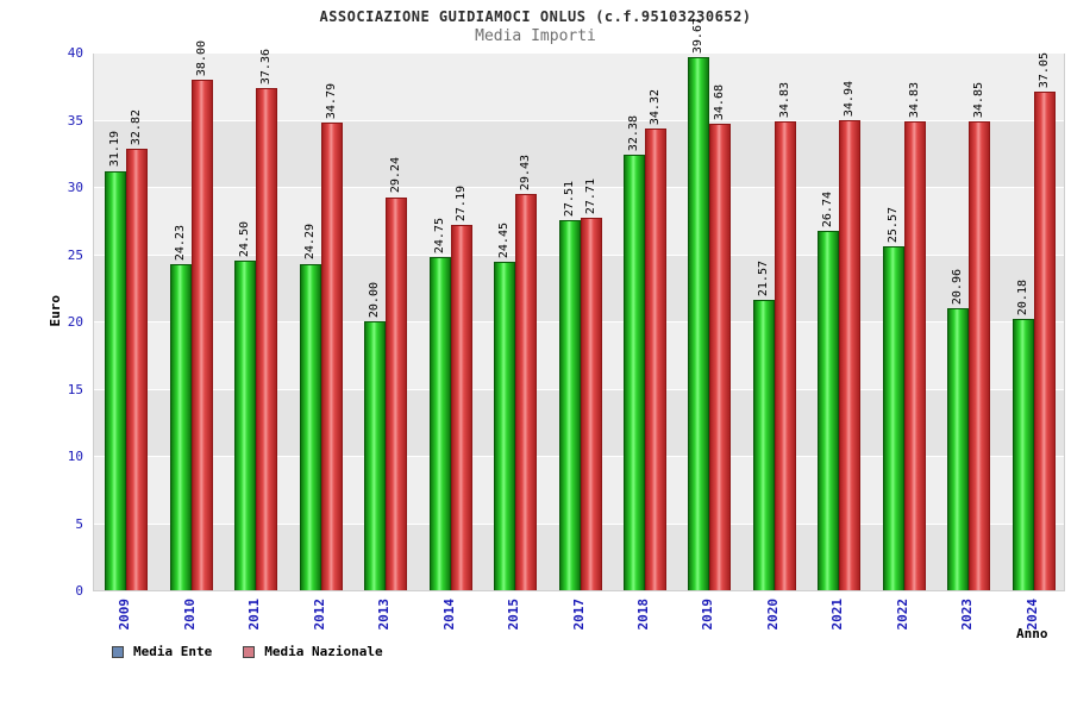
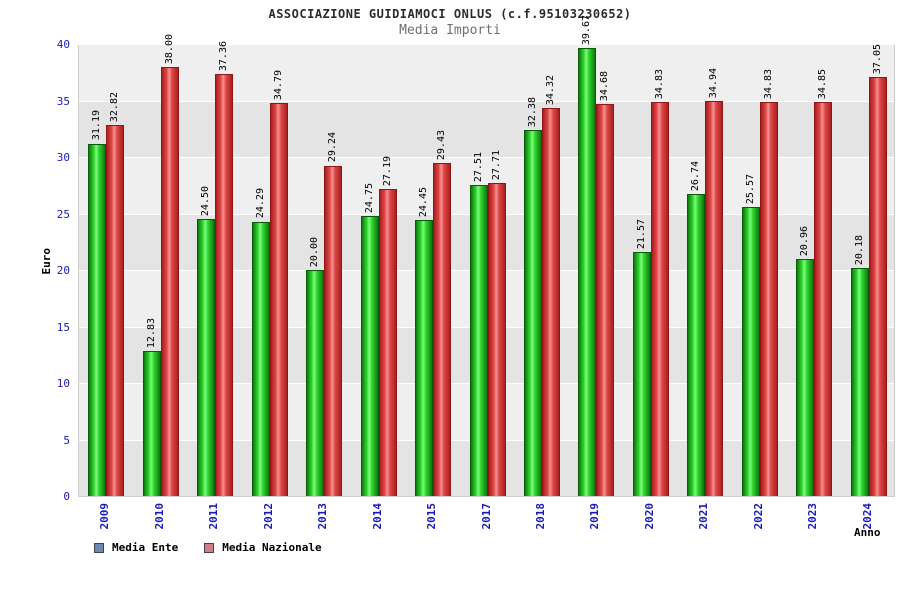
Media Ente/2010: 24.23 -> 12.83
